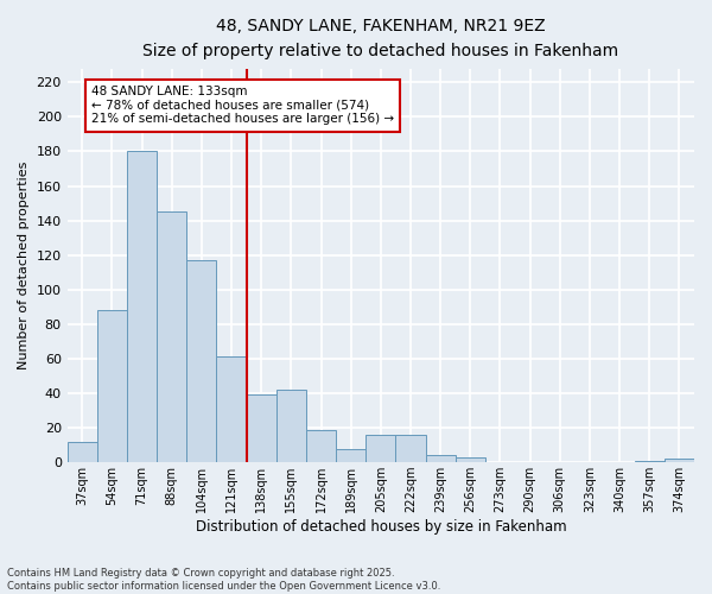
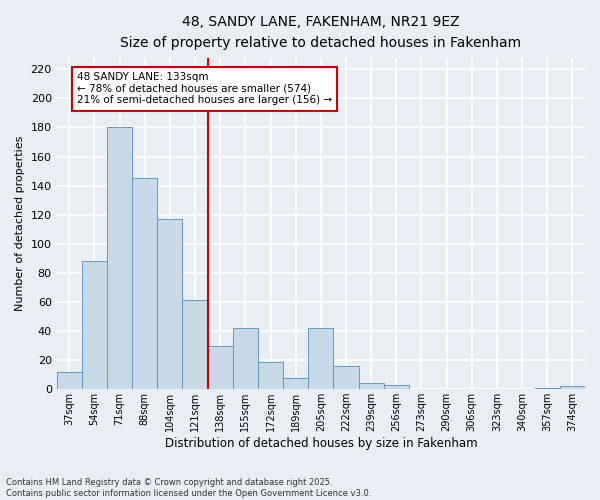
138sqm: 39 -> 30
205sqm: 16 -> 42
